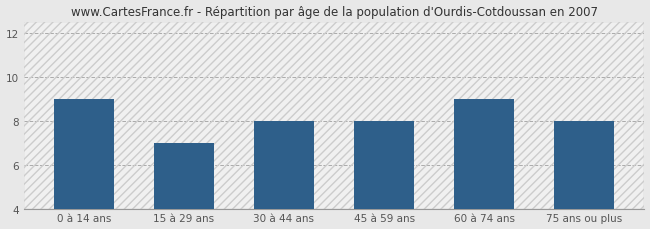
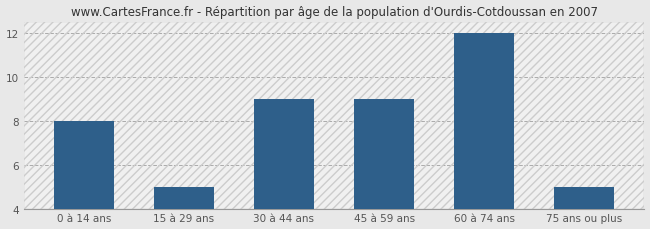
0 à 14 ans: 9 -> 8
15 à 29 ans: 7 -> 5
30 à 44 ans: 8 -> 9
45 à 59 ans: 8 -> 9
60 à 74 ans: 9 -> 12
75 ans ou plus: 8 -> 5
